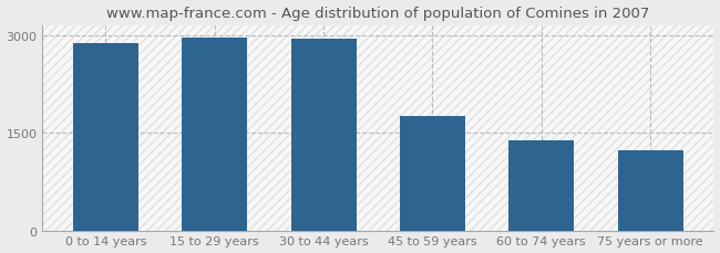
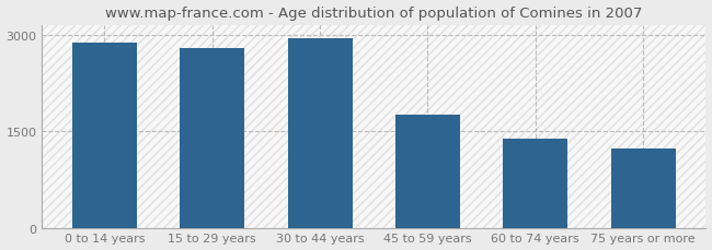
15 to 29 years: 2960 -> 2800
